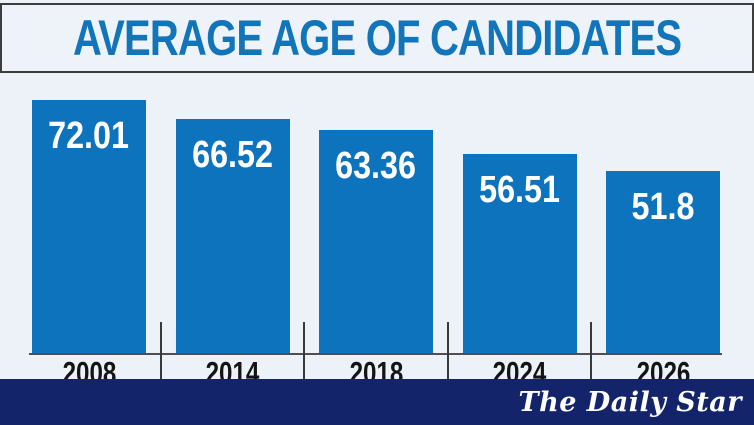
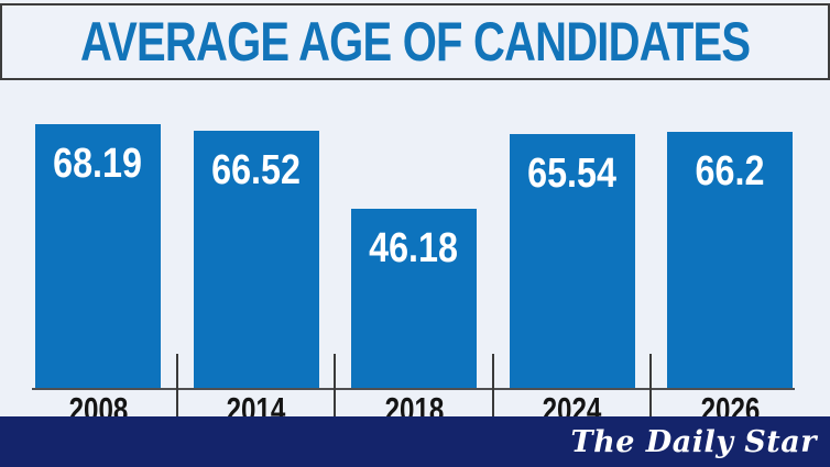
2008: 72.01 -> 68.19
2018: 63.36 -> 46.18
2024: 56.51 -> 65.54
2026: 51.8 -> 66.2
